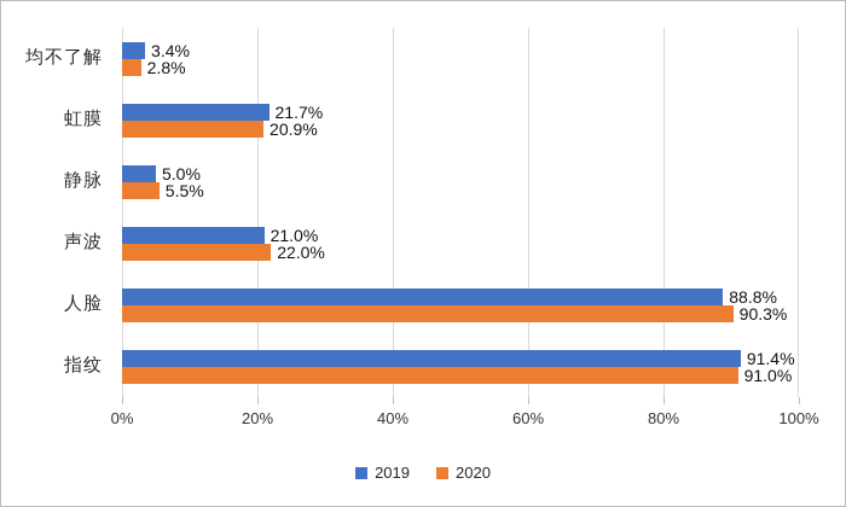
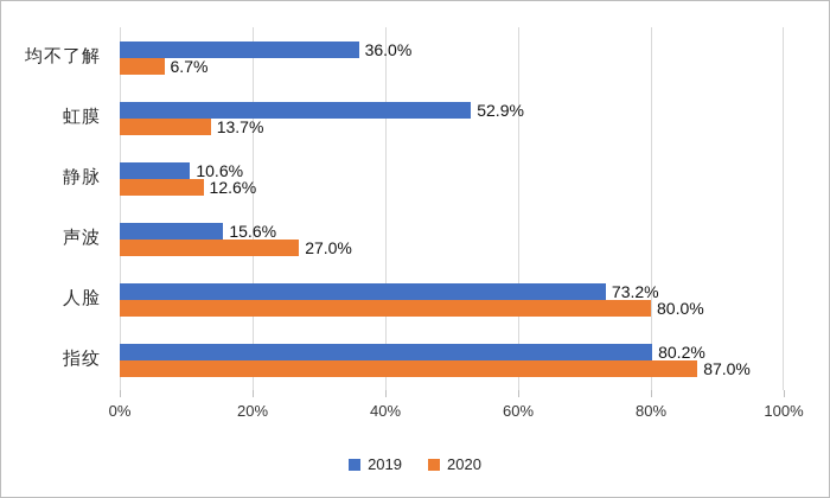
2019/均不了解: 3.4% -> 36.0%
2020/均不了解: 2.8% -> 6.7%
2019/虹膜: 21.7% -> 52.9%
2020/虹膜: 20.9% -> 13.7%
2019/静脉: 5.0% -> 10.6%
2020/静脉: 5.5% -> 12.6%
2019/声波: 21.0% -> 15.6%
2020/声波: 22.0% -> 27.0%
2019/人脸: 88.8% -> 73.2%
2020/人脸: 90.3% -> 80.0%
2019/指纹: 91.4% -> 80.2%
2020/指纹: 91.0% -> 87.0%
